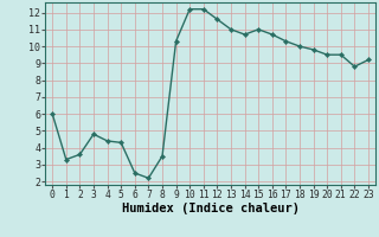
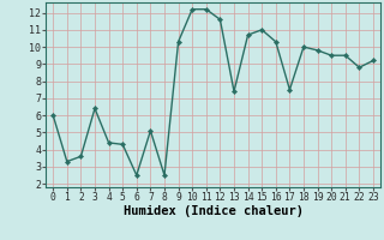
3: 4.8 -> 6.4
7: 2.2 -> 5.1
8: 3.5 -> 2.5
13: 11.0 -> 7.4
16: 10.7 -> 10.3
17: 10.3 -> 7.5
